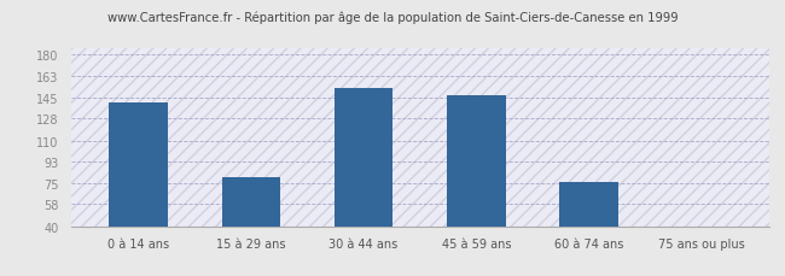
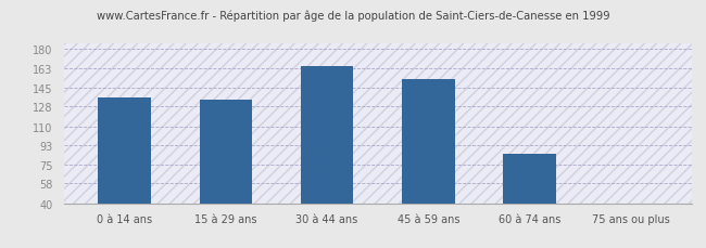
0 à 14 ans: 141 -> 136
15 à 29 ans: 80 -> 134
30 à 44 ans: 153 -> 165
45 à 59 ans: 147 -> 153
60 à 74 ans: 76 -> 85
